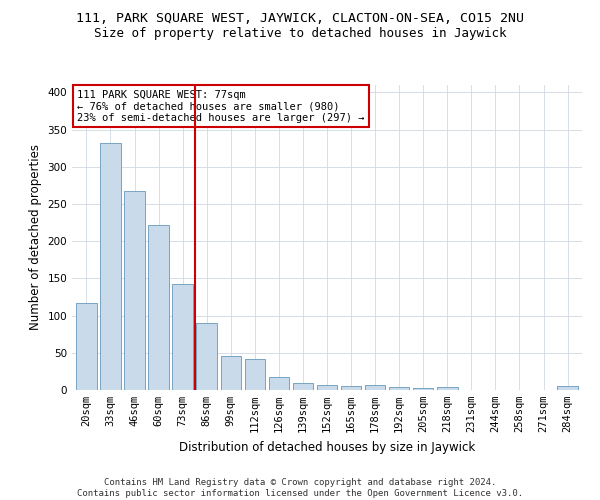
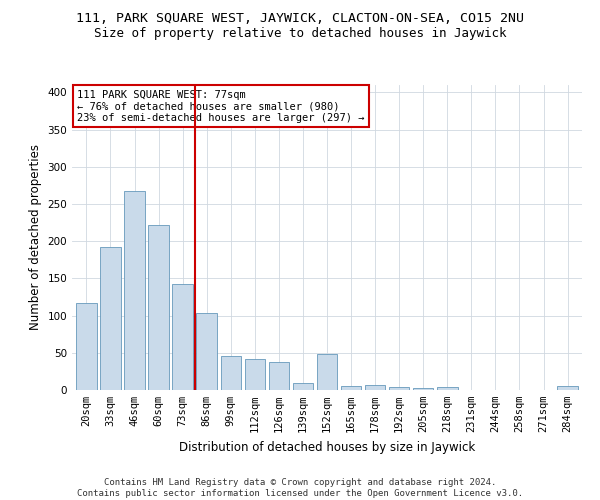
33sqm: 332 -> 192
86sqm: 90 -> 104
126sqm: 18 -> 38
152sqm: 7 -> 48
